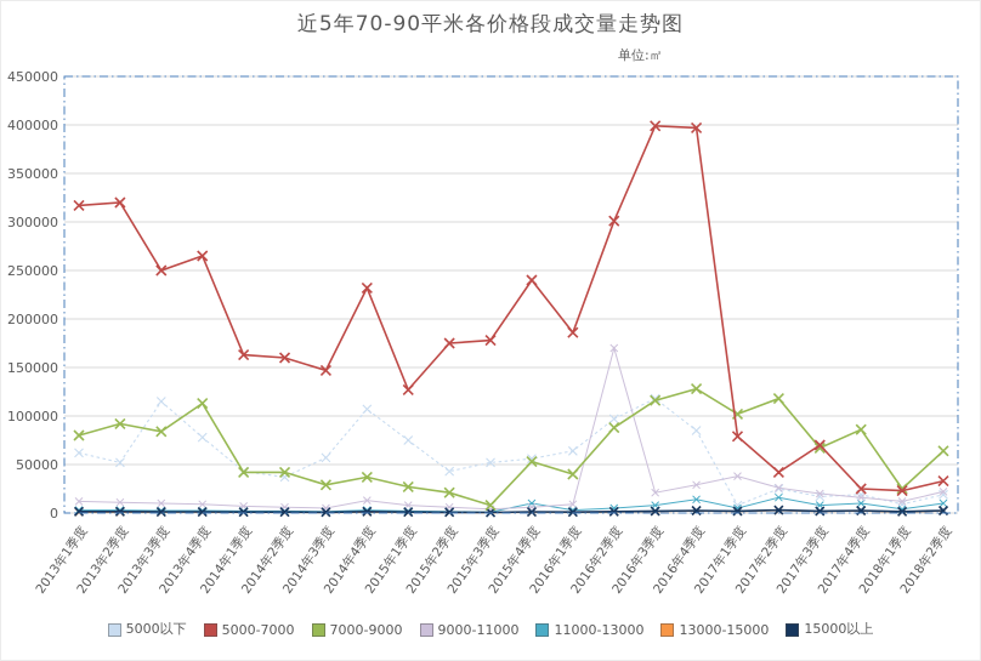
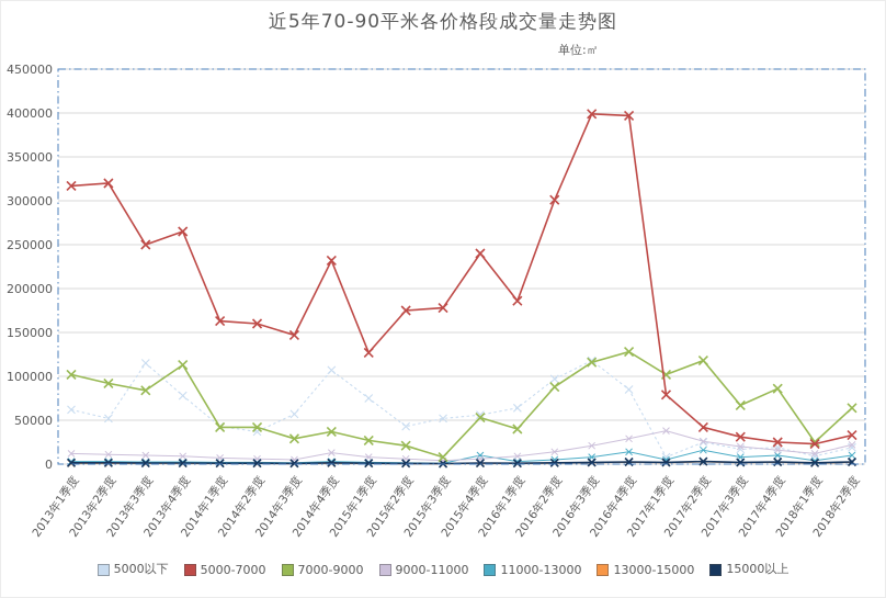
7000-9000/2013年1季度: 80000 -> 100000
9000-11000/2016年2季度: 170000 -> 10000
5000-7000/2017年3季度: 70000 -> 30000
